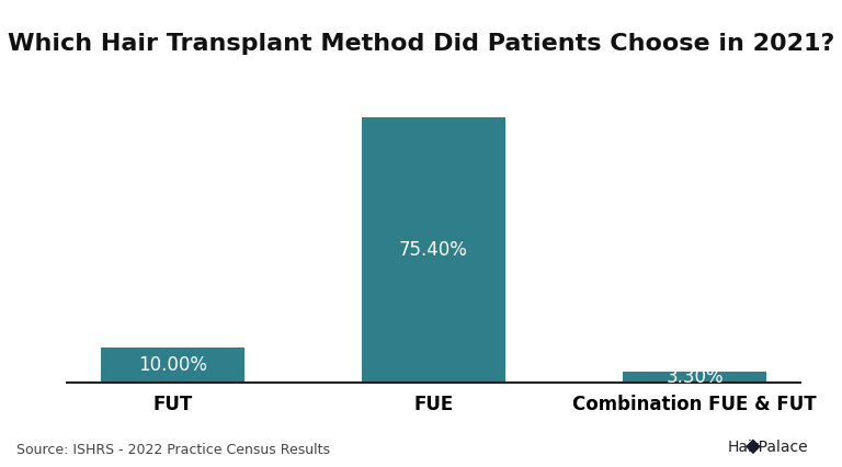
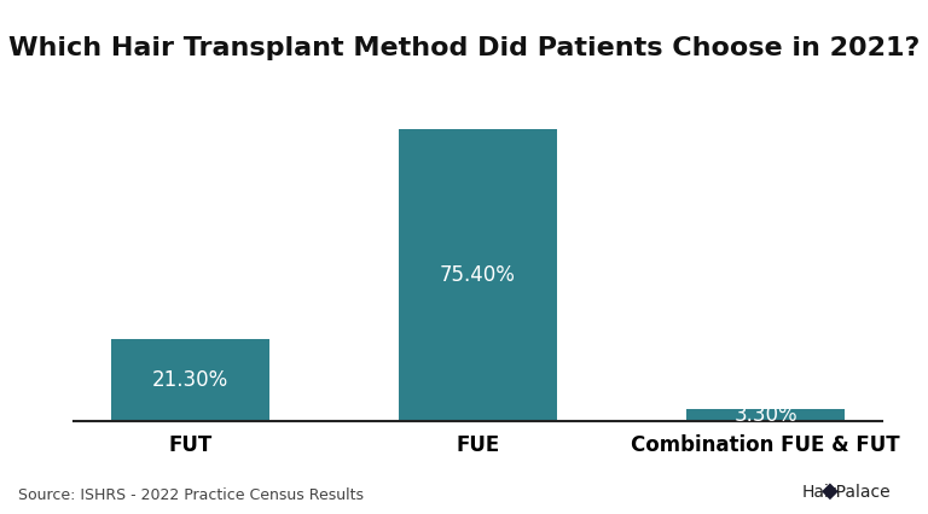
FUT: 10.00% -> 21.30%
